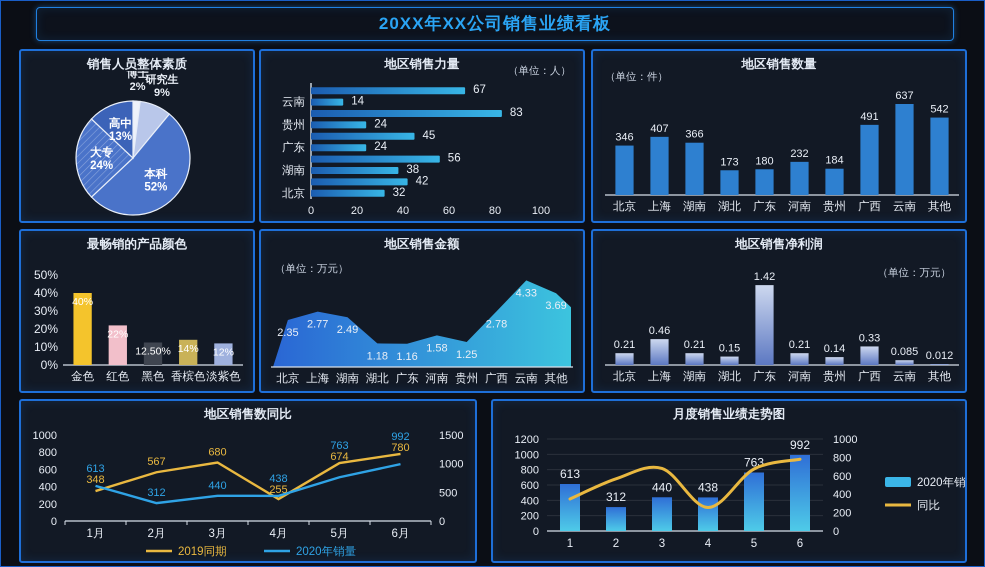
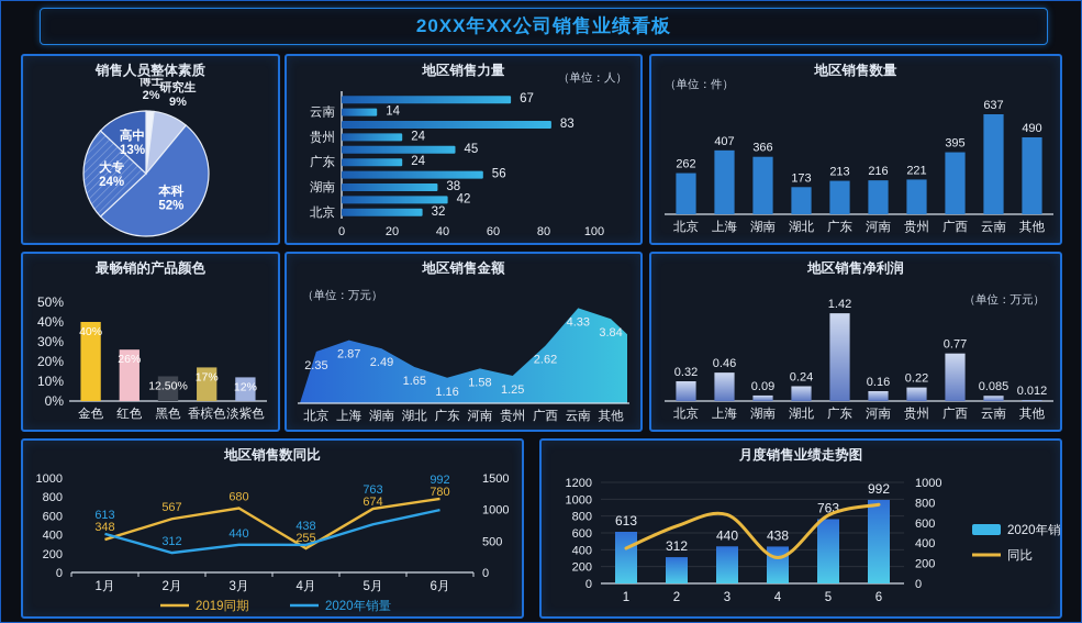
地区销售数量/北京: 346 -> 262
地区销售数量/广东: 180 -> 213
地区销售数量/河南: 232 -> 216
地区销售数量/贵州: 184 -> 221
地区销售数量/广西: 491 -> 395
地区销售数量/其他: 542 -> 490
最畅销的产品颜色/红色: 22% -> 26%
最畅销的产品颜色/香槟色: 14% -> 17%
地区销售金额/上海: 2.77 -> 2.87
地区销售金额/湖北: 1.18 -> 1.65
地区销售金额/广西: 2.78 -> 2.62
地区销售金额/其他: 3.69 -> 3.84
地区销售净利润/北京: 0.21 -> 0.32
地区销售净利润/湖南: 0.21 -> 0.09
地区销售净利润/湖北: 0.15 -> 0.24
地区销售净利润/河南: 0.21 -> 0.16
地区销售净利润/贵州: 0.14 -> 0.22
地区销售净利润/广西: 0.33 -> 0.77
